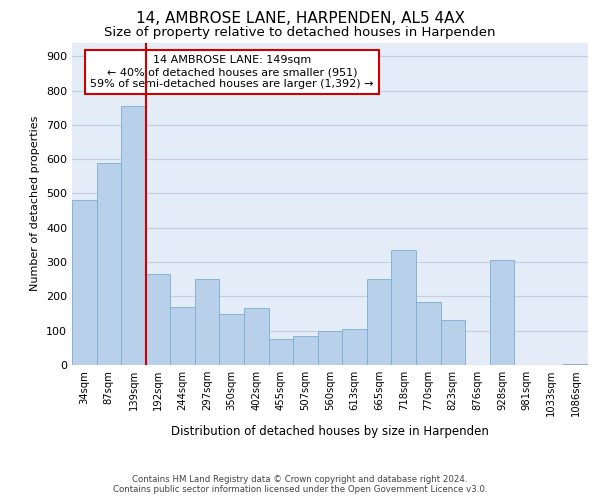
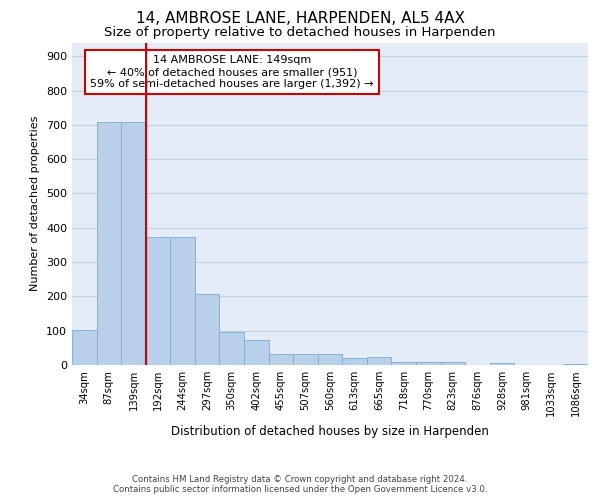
34sqm: 480 -> 103
87sqm: 590 -> 707
139sqm: 755 -> 707
192sqm: 265 -> 372
244sqm: 170 -> 372
297sqm: 250 -> 207
350sqm: 150 -> 95
402sqm: 165 -> 73
455sqm: 75 -> 32
507sqm: 85 -> 32
560sqm: 100 -> 32
613sqm: 105 -> 20
665sqm: 250 -> 22
718sqm: 335 -> 8
770sqm: 185 -> 8
823sqm: 130 -> 10
928sqm: 305 -> 7
